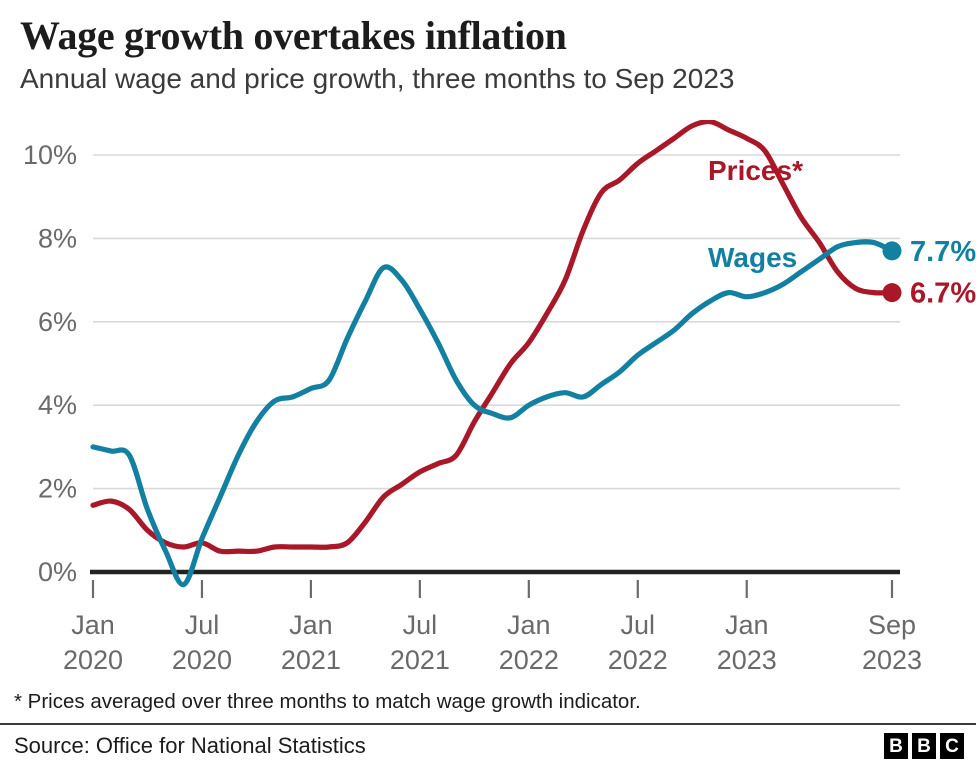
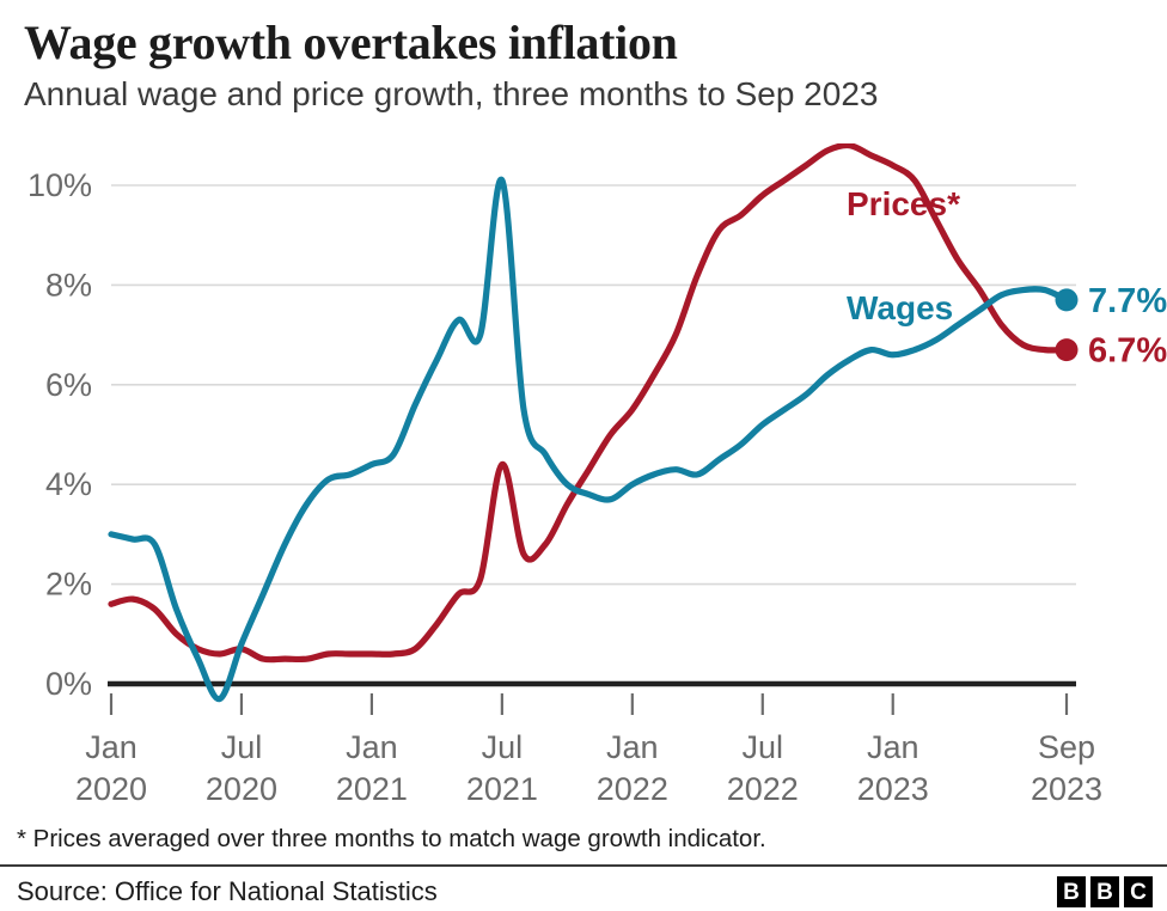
Wages/Jul 2021: 6.3% -> 10.1%
Prices*/Jul 2021: 2.4% -> 4.4%
